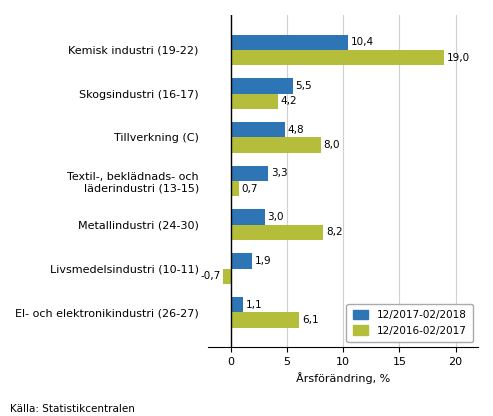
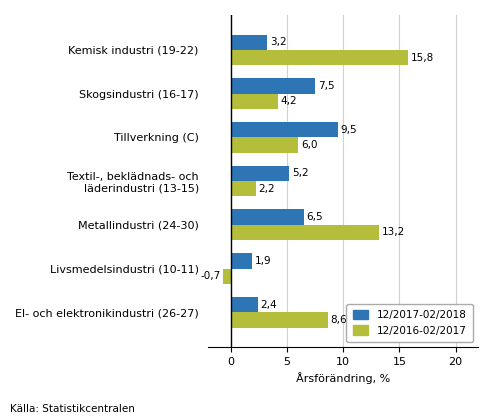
12/2017-02/2018/Kemisk industri (19-22): 10,4 -> 3,2
12/2016-02/2017/Kemisk industri (19-22): 19,0 -> 15,8
12/2017-02/2018/Skogsindustri (16-17): 5,5 -> 7,5
12/2017-02/2018/Tillverkning (C): 4,8 -> 9,5
12/2016-02/2017/Tillverkning (C): 8,0 -> 6,0
12/2017-02/2018/Textil-, beklädnads- och läderindustri (13-15): 3,3 -> 5,2
12/2016-02/2017/Textil-, beklädnads- och läderindustri (13-15): 0,7 -> 2,2
12/2017-02/2018/Metallindustri (24-30): 3,0 -> 6,5
12/2016-02/2017/Metallindustri (24-30): 8,2 -> 13,2
12/2017-02/2018/El- och elektronikindustri (26-27): 1,1 -> 2,4
12/2016-02/2017/El- och elektronikindustri (26-27): 6,1 -> 8,6
